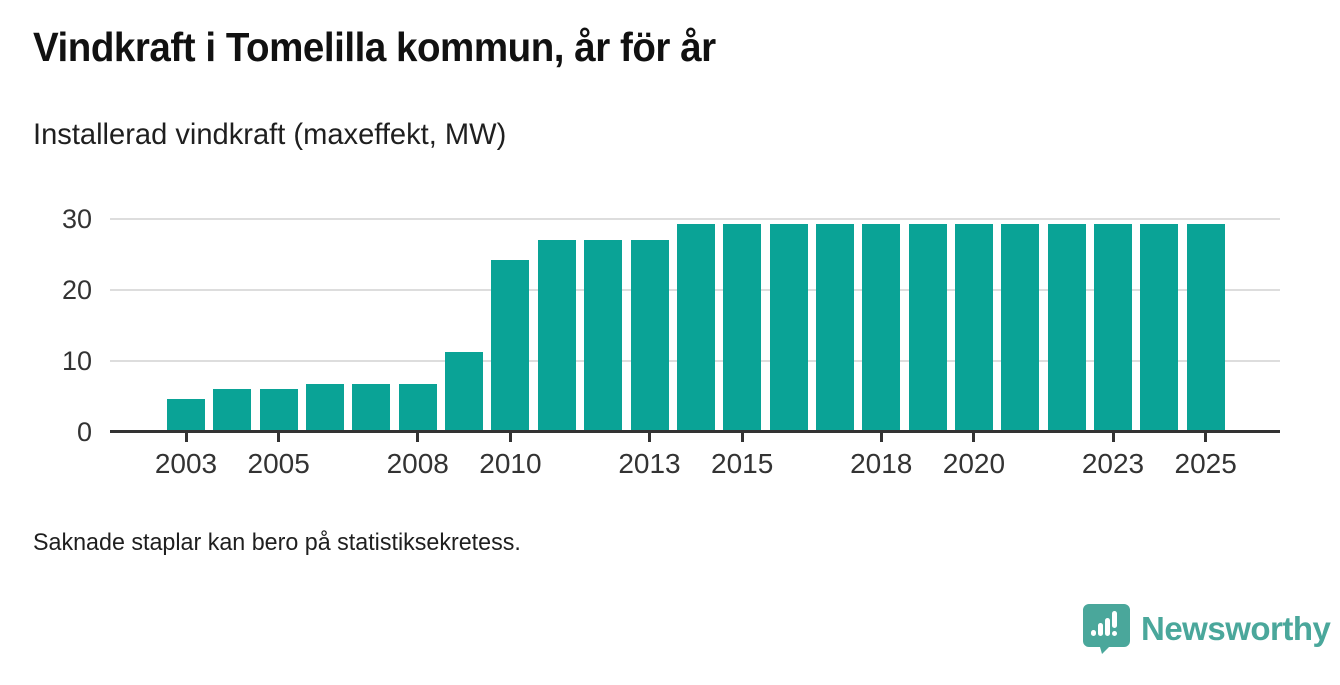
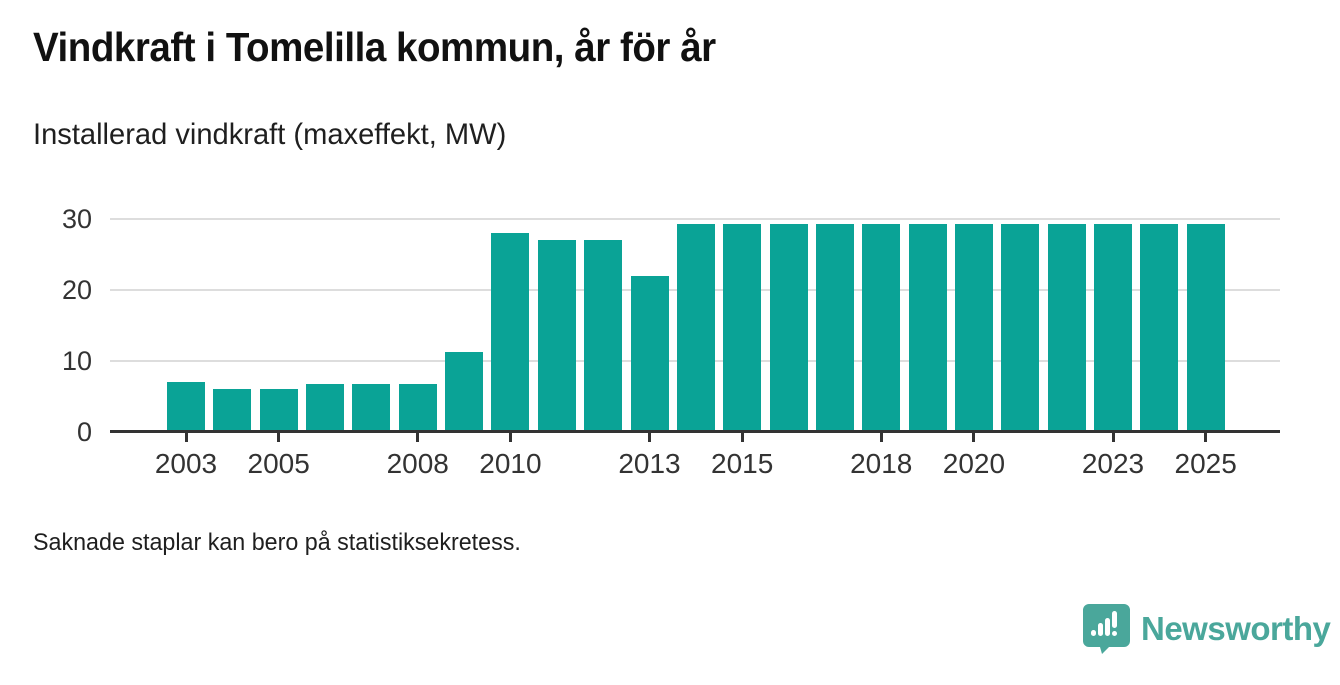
2003: 5 -> 7
2010: 24 -> 28
2013: 27 -> 22
